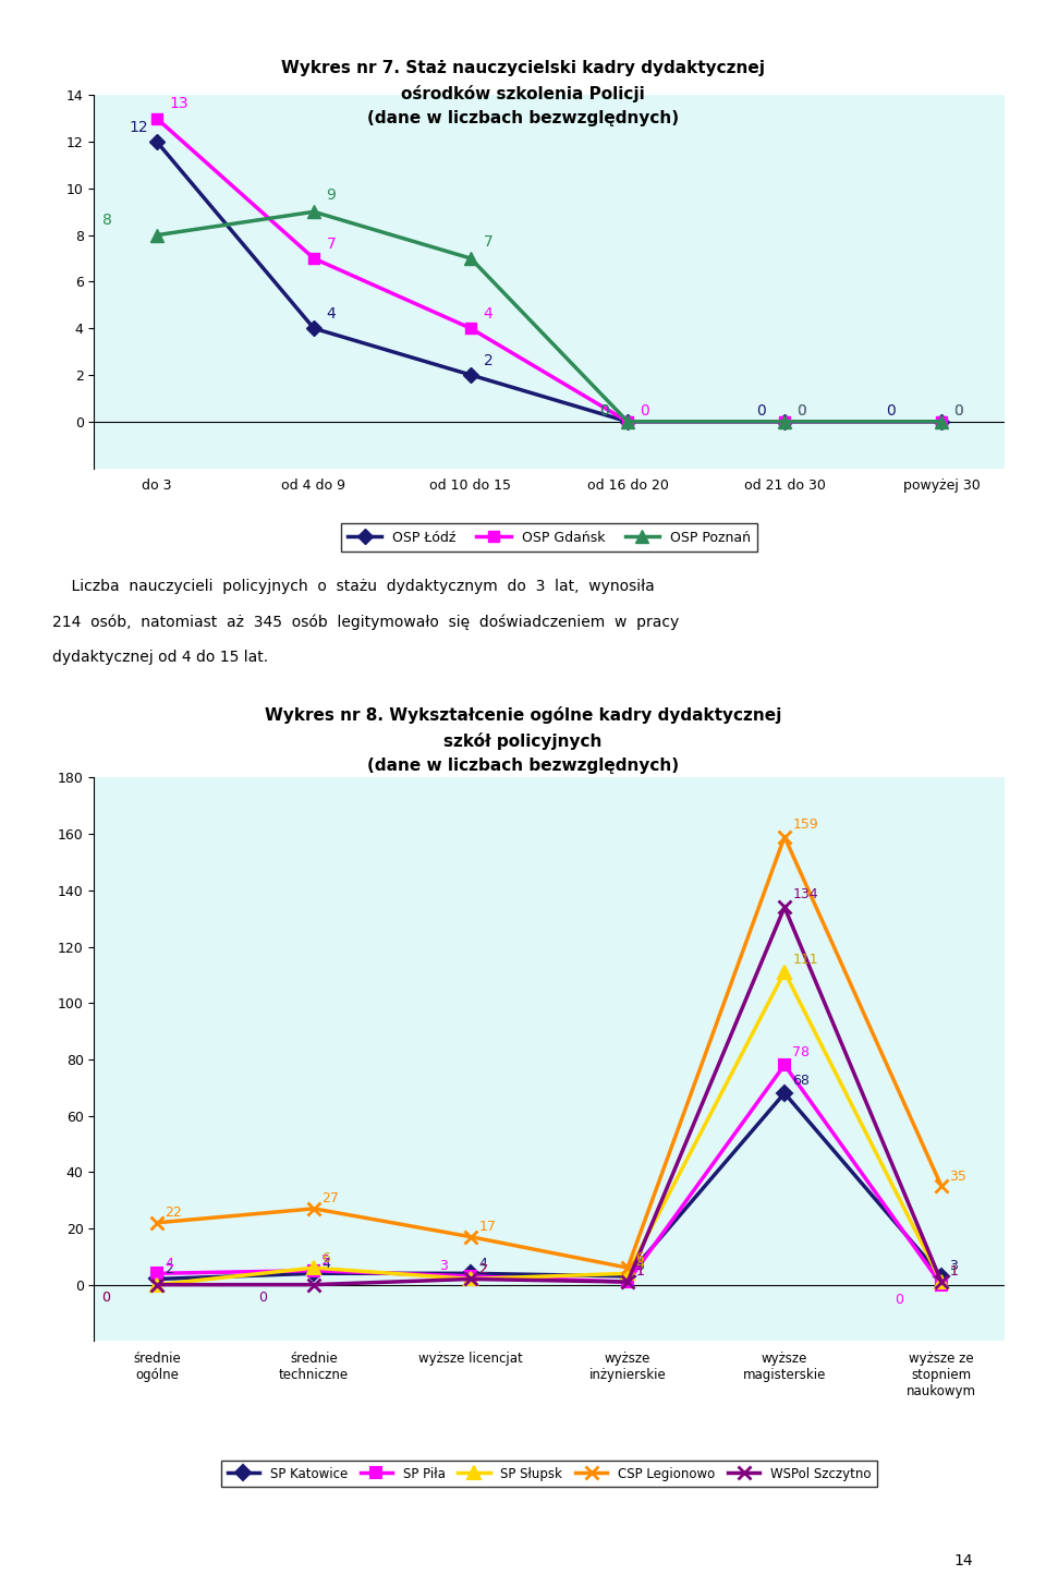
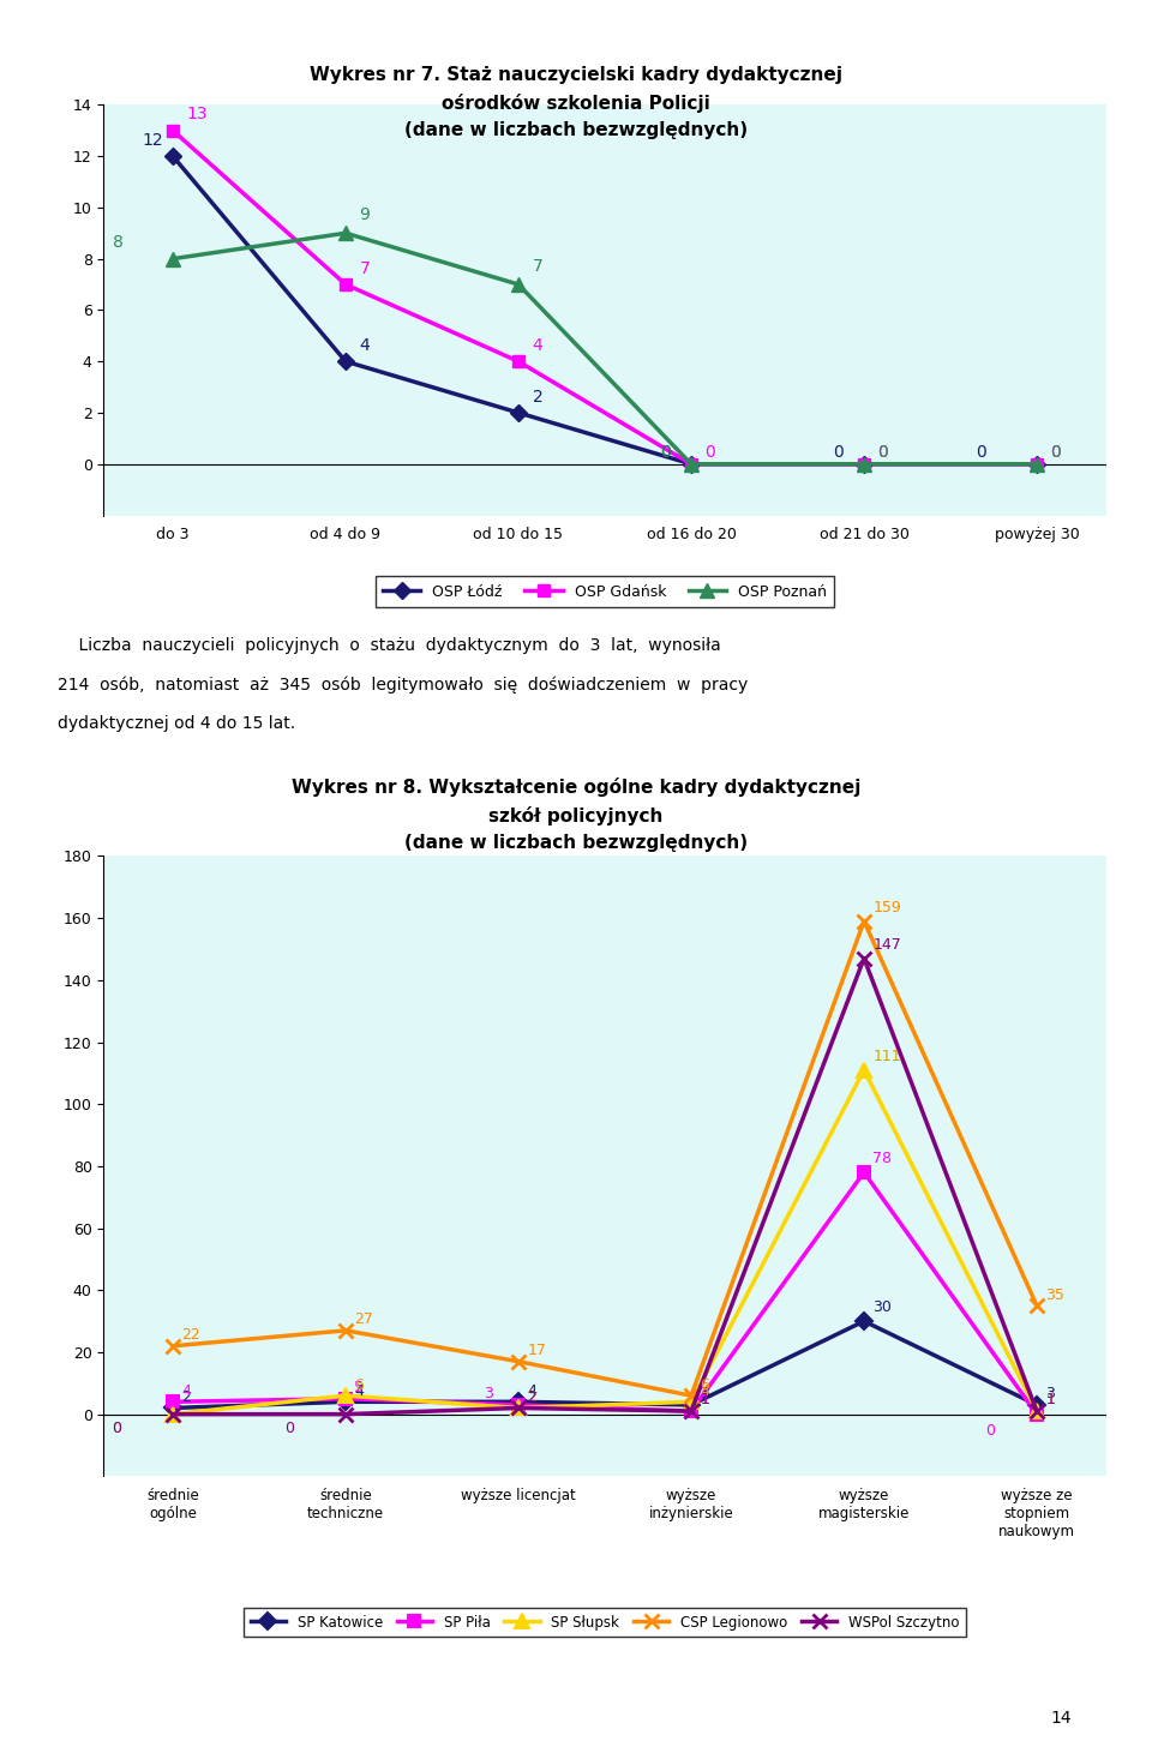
SP Katowice/wyższe magisterskie: 68 -> 30
WSPol Szczytno/wyższe magisterskie: 134 -> 147
